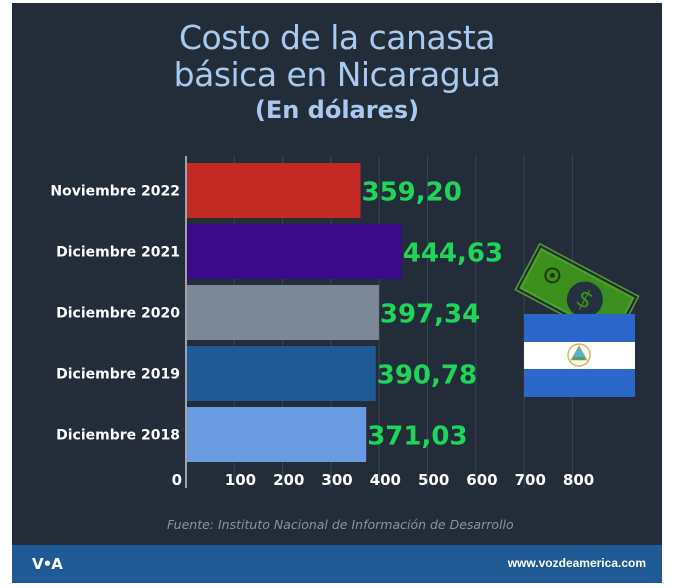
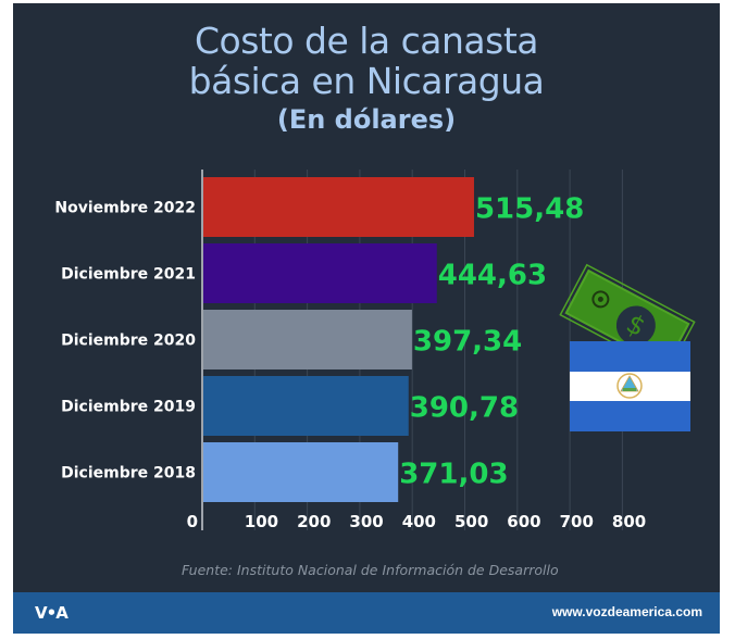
Noviembre 2022: 359,20 -> 515,48
